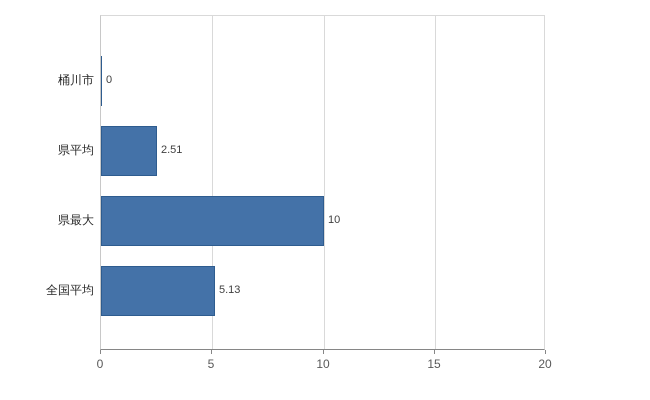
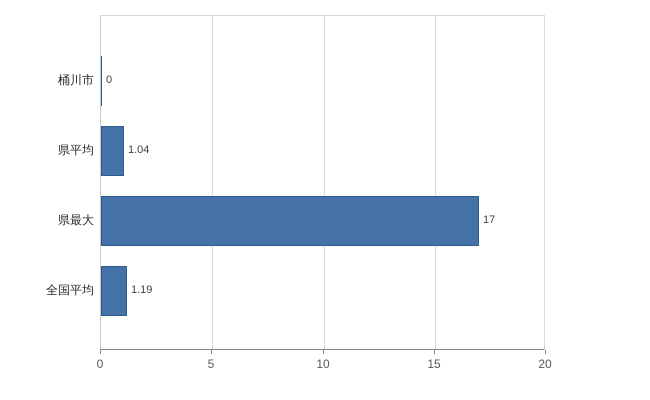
県平均: 2.51 -> 1.04
県最大: 10 -> 17
全国平均: 5.13 -> 1.19
